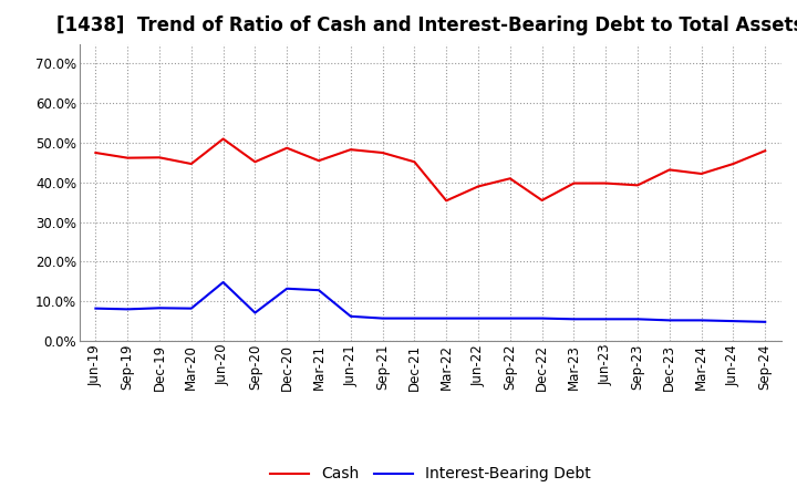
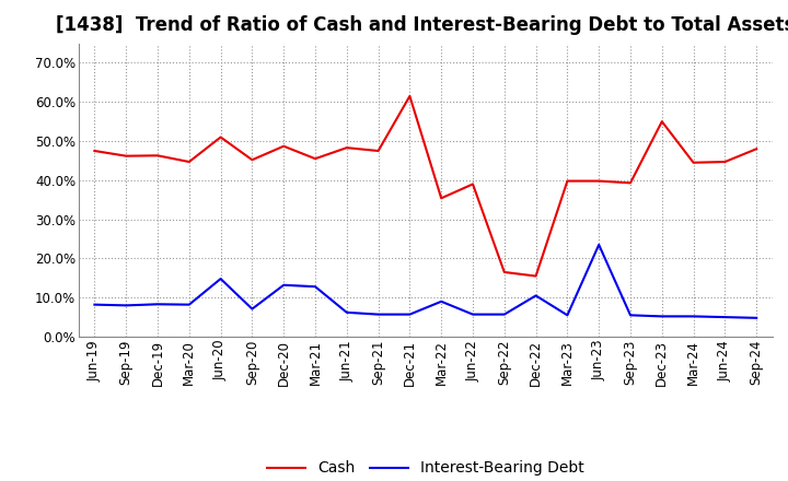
Cash/Dec-21: 45.2% -> 61.5%
Interest-Bearing Debt/Mar-22: 5.7% -> 9.0%
Cash/Sep-22: 41.0% -> 16.5%
Cash/Dec-22: 35.5% -> 15.5%
Interest-Bearing Debt/Dec-22: 5.7% -> 10.5%
Interest-Bearing Debt/Jun-23: 5.5% -> 23.5%
Cash/Dec-23: 43.2% -> 55.0%
Cash/Mar-24: 42.2% -> 44.5%
